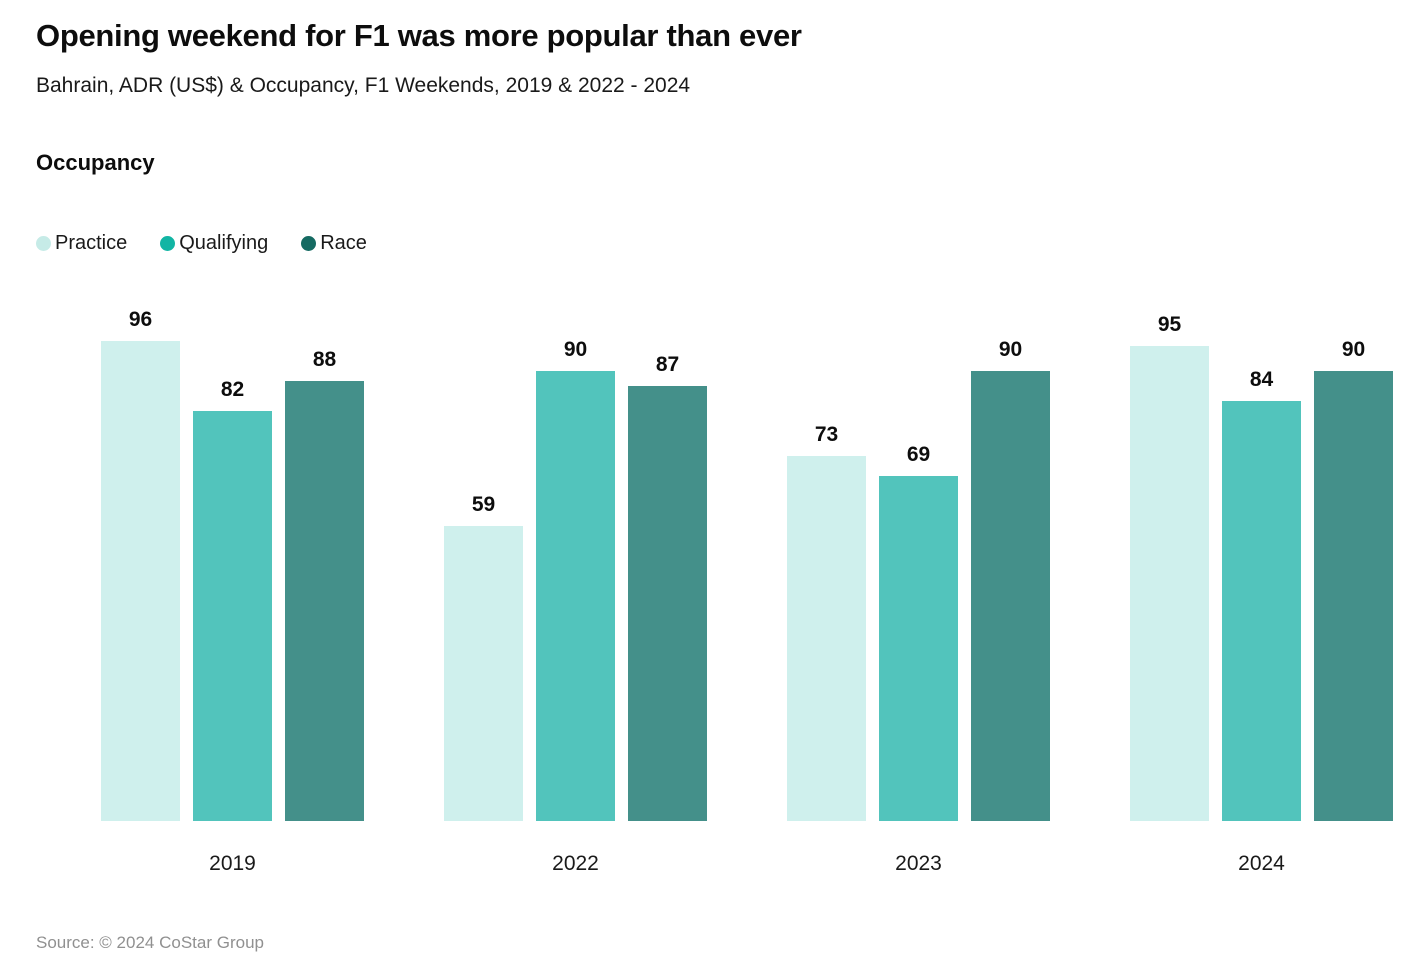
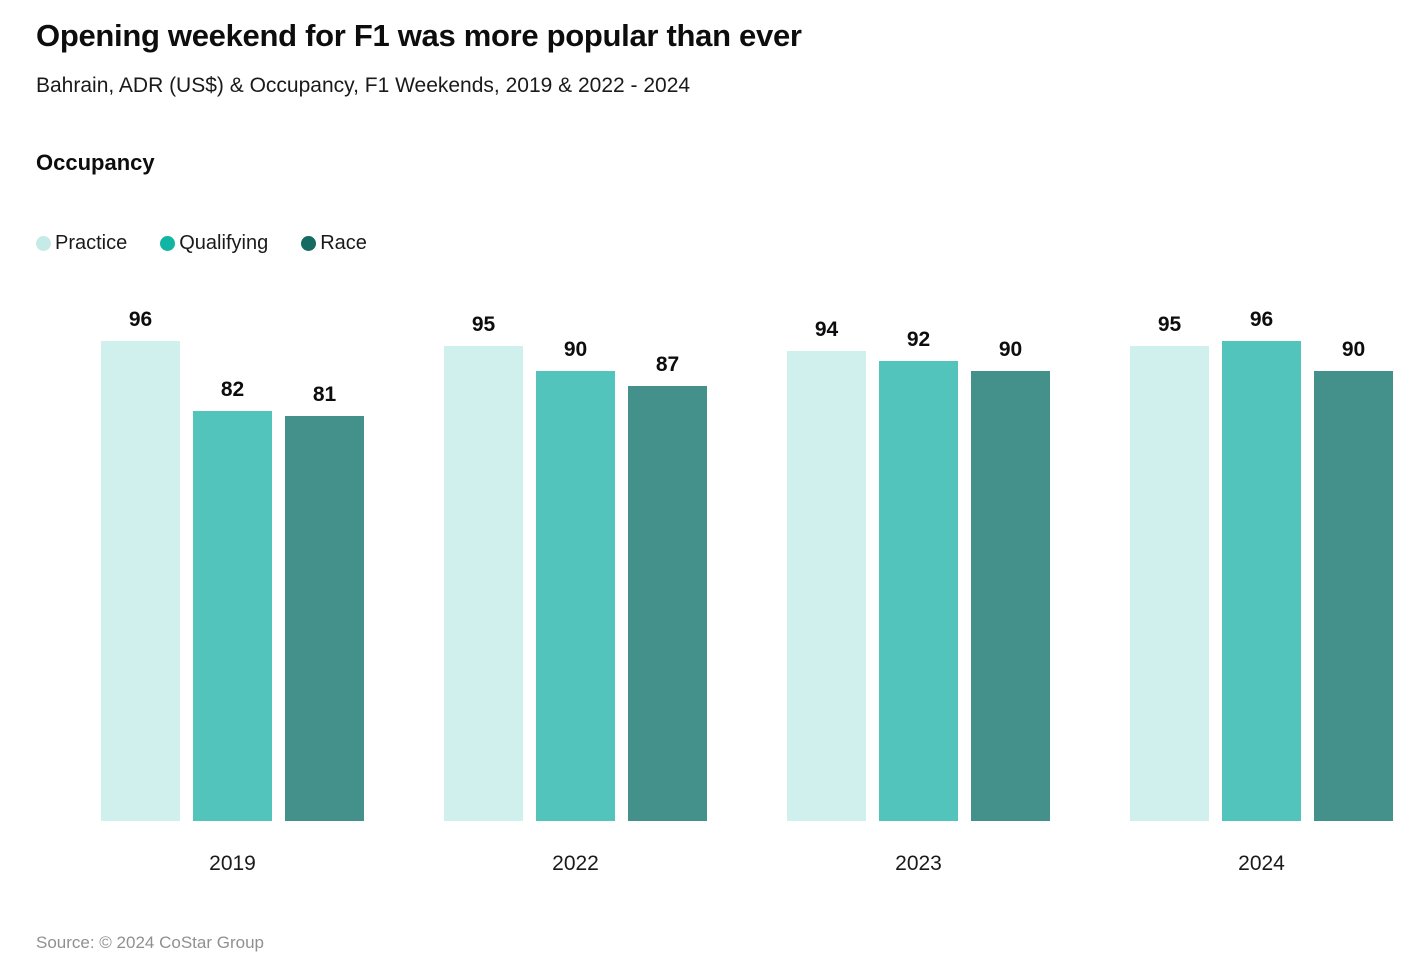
Race/2019: 88 -> 81
Practice/2022: 59 -> 95
Practice/2023: 73 -> 94
Qualifying/2023: 69 -> 92
Qualifying/2024: 84 -> 96
